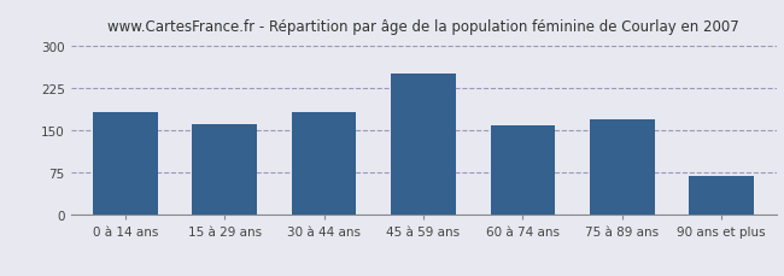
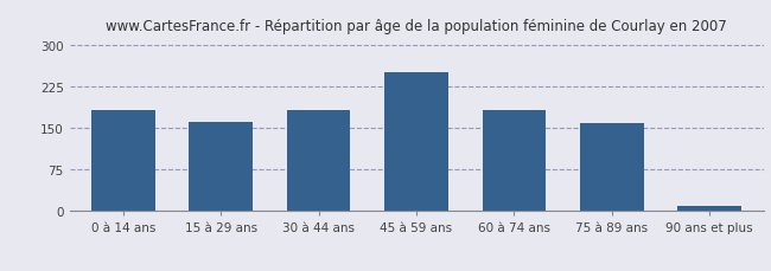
60 à 74 ans: 160 -> 182
75 à 89 ans: 170 -> 159
90 ans et plus: 70 -> 10
